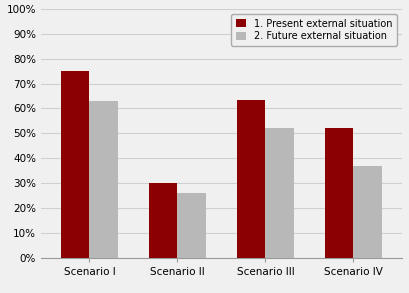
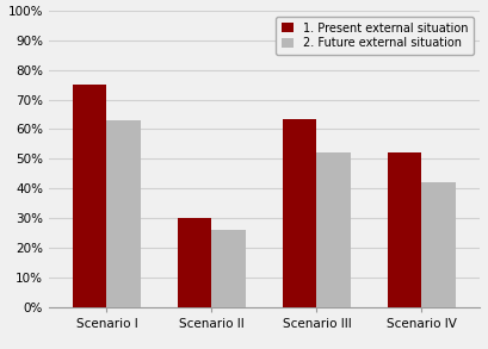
2. Future external situation/Scenario IV: 37% -> 42%
